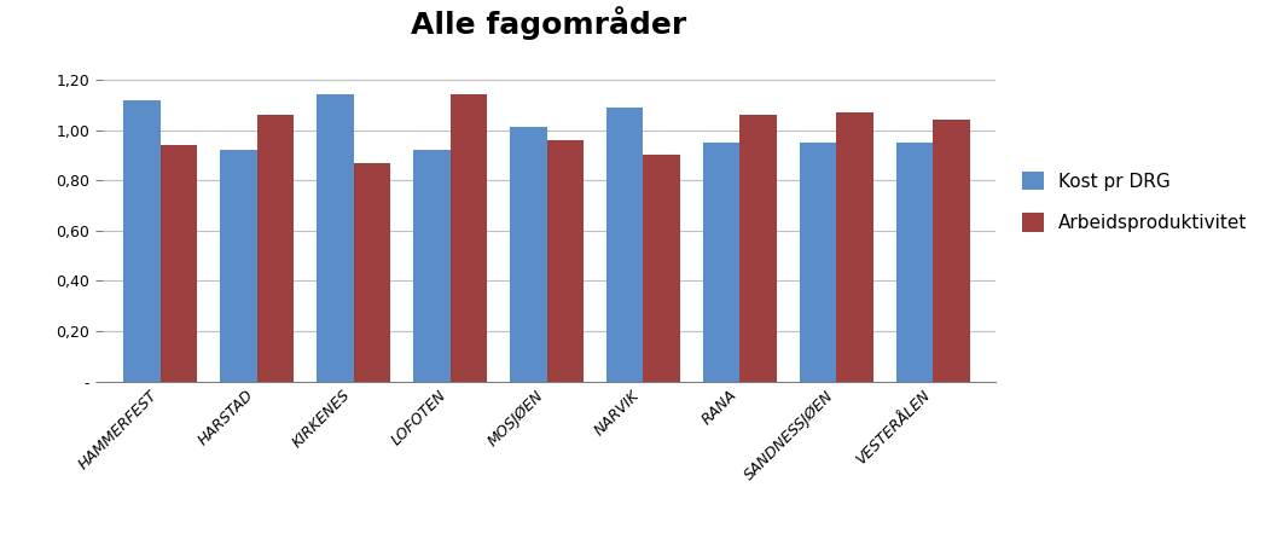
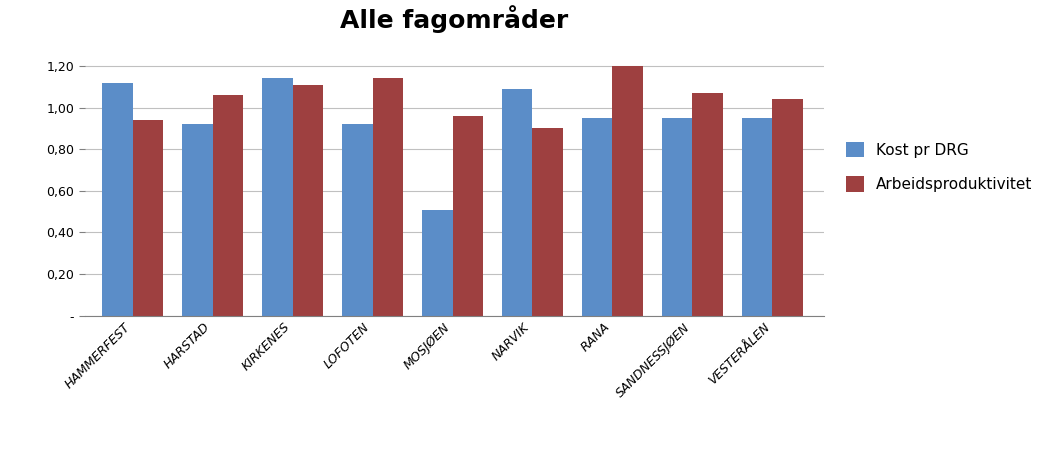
Arbeidsproduktivitet/KIRKENES: 0,87 -> 1,11
Kost pr DRG/MOSJØEN: 1,01 -> 0,51
Arbeidsproduktivitet/RANA: 1,06 -> 1,20
